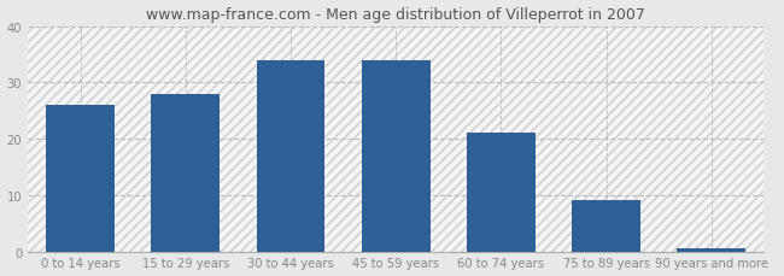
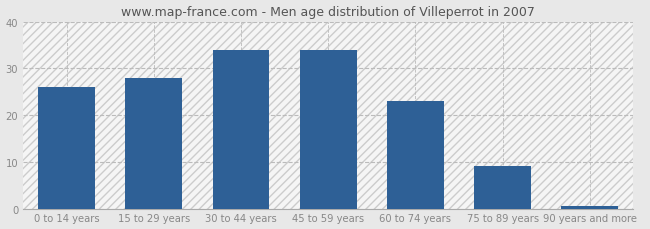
60 to 74 years: 21.0 -> 23.0
